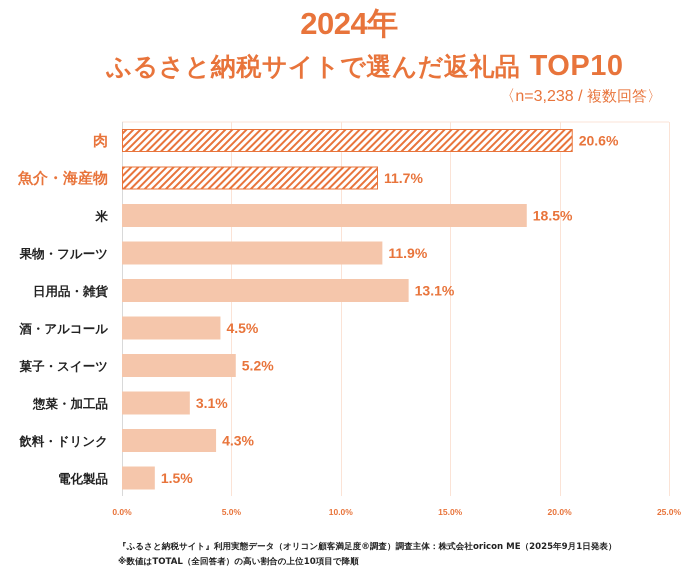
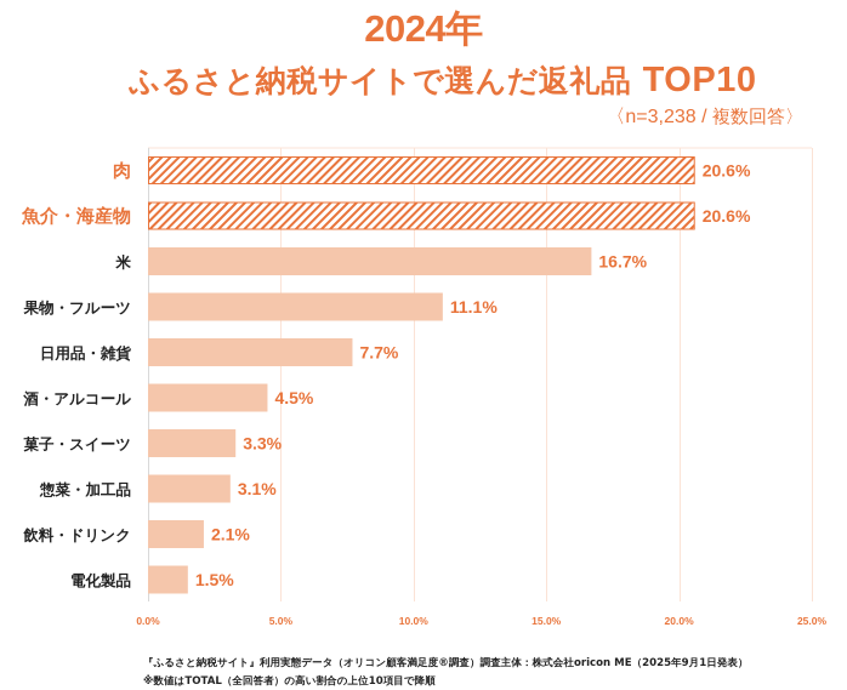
魚介・海産物: 11.7% -> 20.6%
米: 18.5% -> 16.7%
果物・フルーツ: 11.9% -> 11.1%
日用品・雑貨: 13.1% -> 7.7%
菓子・スイーツ: 5.2% -> 3.3%
飲料・ドリンク: 4.3% -> 2.1%
